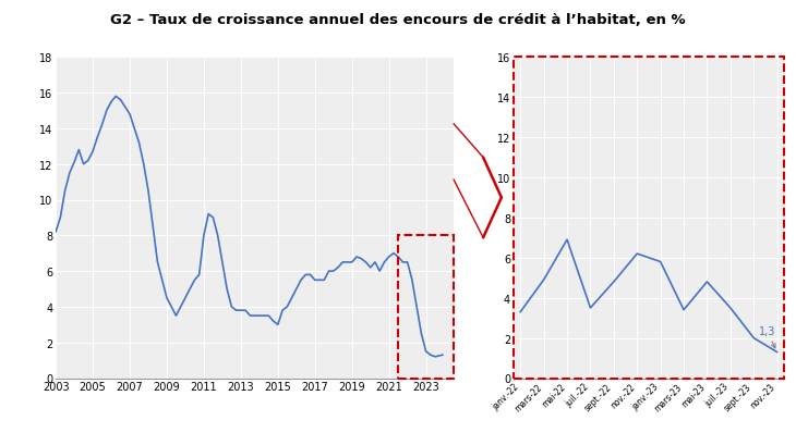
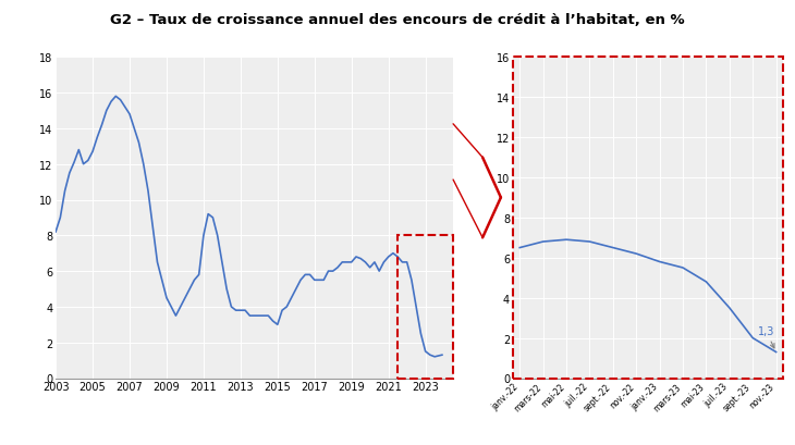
janv.-22: 3.3 -> 6.5
mars-22: 4.9 -> 6.8
juil.-22: 3.5 -> 6.8
sept.-22: 4.8 -> 6.5
mars-23: 3.4 -> 5.5
